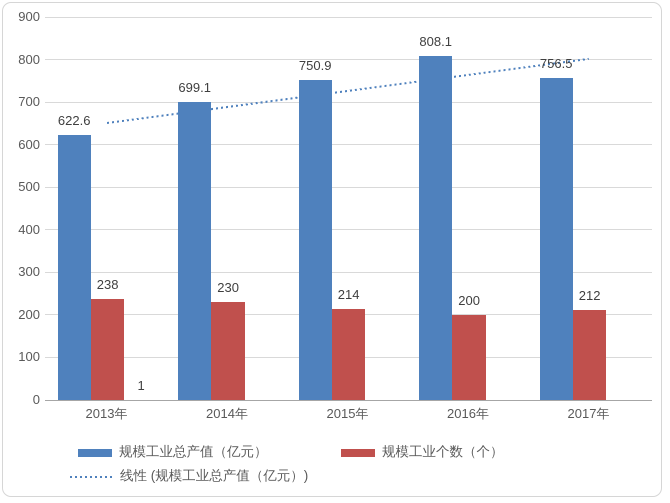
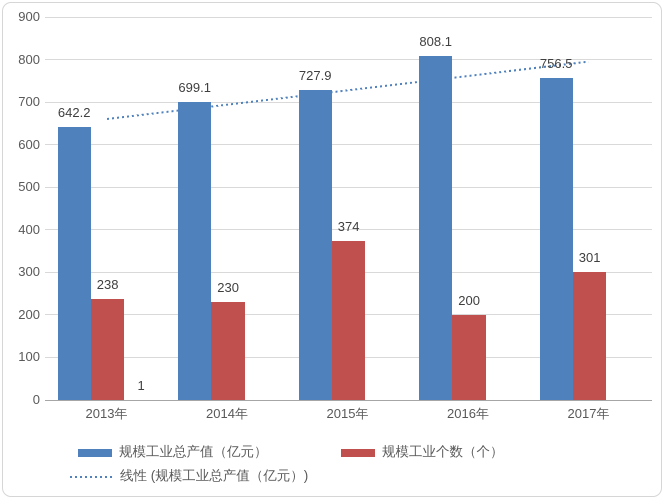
规模工业总产值（亿元）/2013年: 622.6 -> 642.2
规模工业总产值（亿元）/2015年: 750.9 -> 727.9
规模工业个数（个）/2015年: 214 -> 374
规模工业个数（个）/2017年: 212 -> 301
